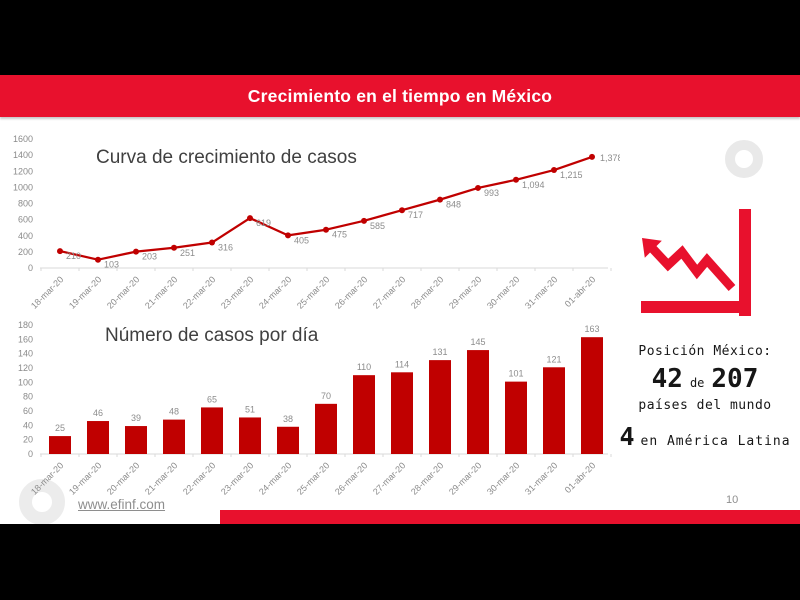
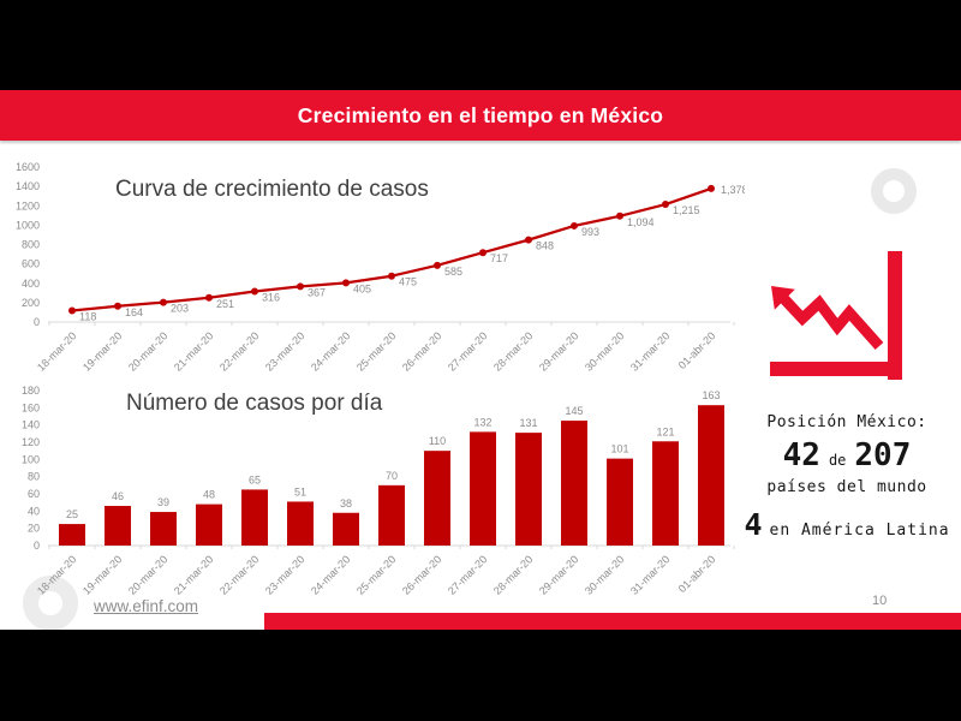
Curva de crecimiento de casos/18-mar-20: 210 -> 118
Curva de crecimiento de casos/19-mar-20: 103 -> 164
Curva de crecimiento de casos/23-mar-20: 619 -> 367
Número de casos por día/27-mar-20: 114 -> 132
